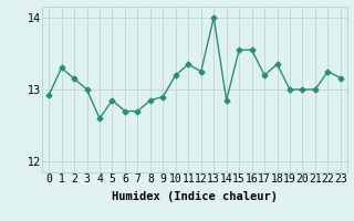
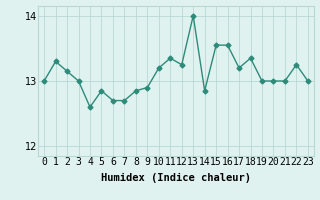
0: 12.92 -> 13.00
23: 13.16 -> 13.00
